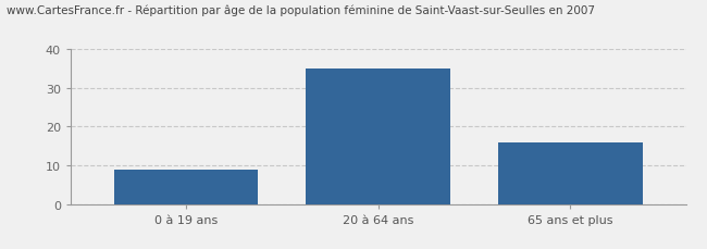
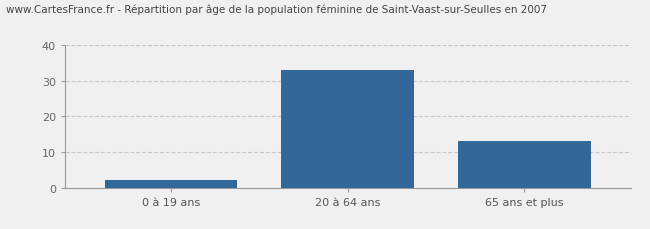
0 à 19 ans: 9 -> 2
20 à 64 ans: 35 -> 33
65 ans et plus: 16 -> 13
